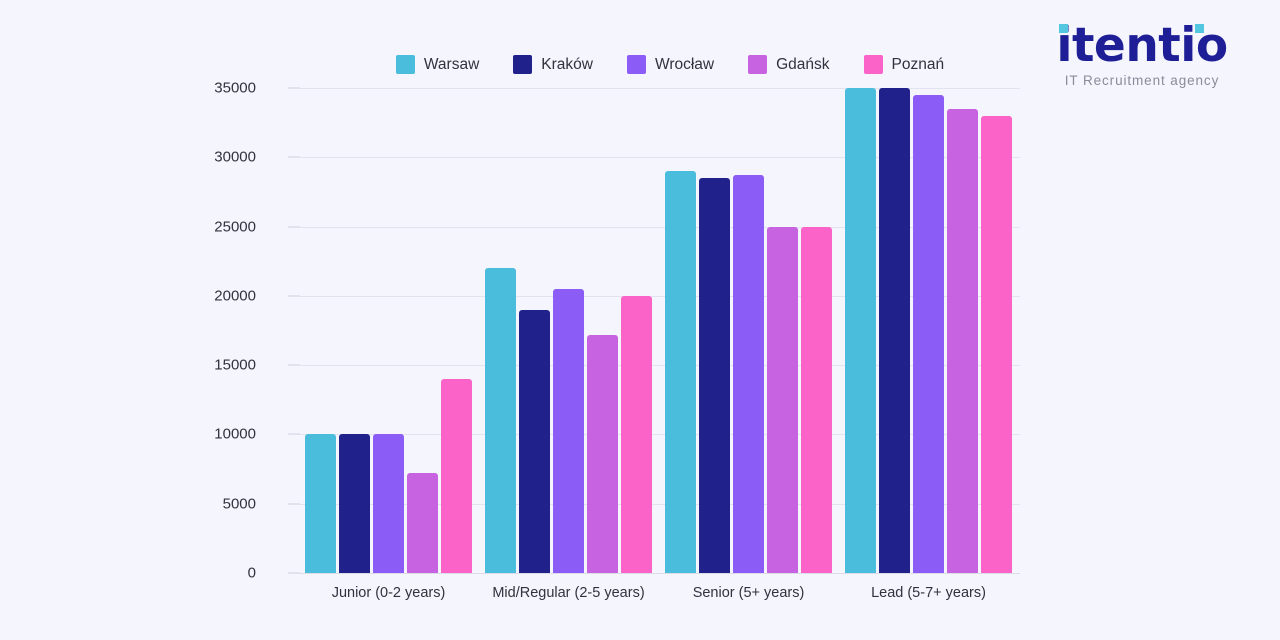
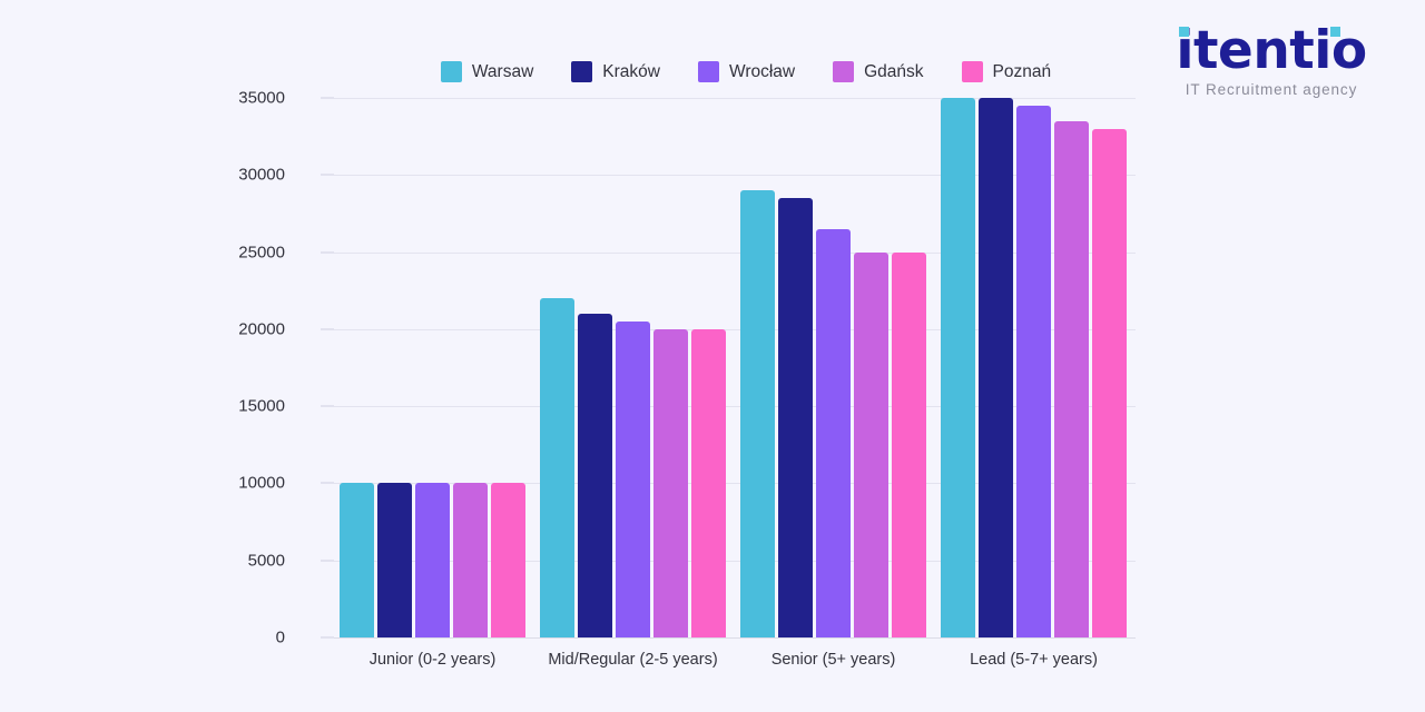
Gdańsk/Junior (0-2 years): 7200 -> 10000
Poznań/Junior (0-2 years): 14000 -> 10000
Kraków/Mid/Regular (2-5 years): 19000 -> 21000
Gdańsk/Mid/Regular (2-5 years): 17200 -> 20000
Wrocław/Senior (5+ years): 28700 -> 26500
